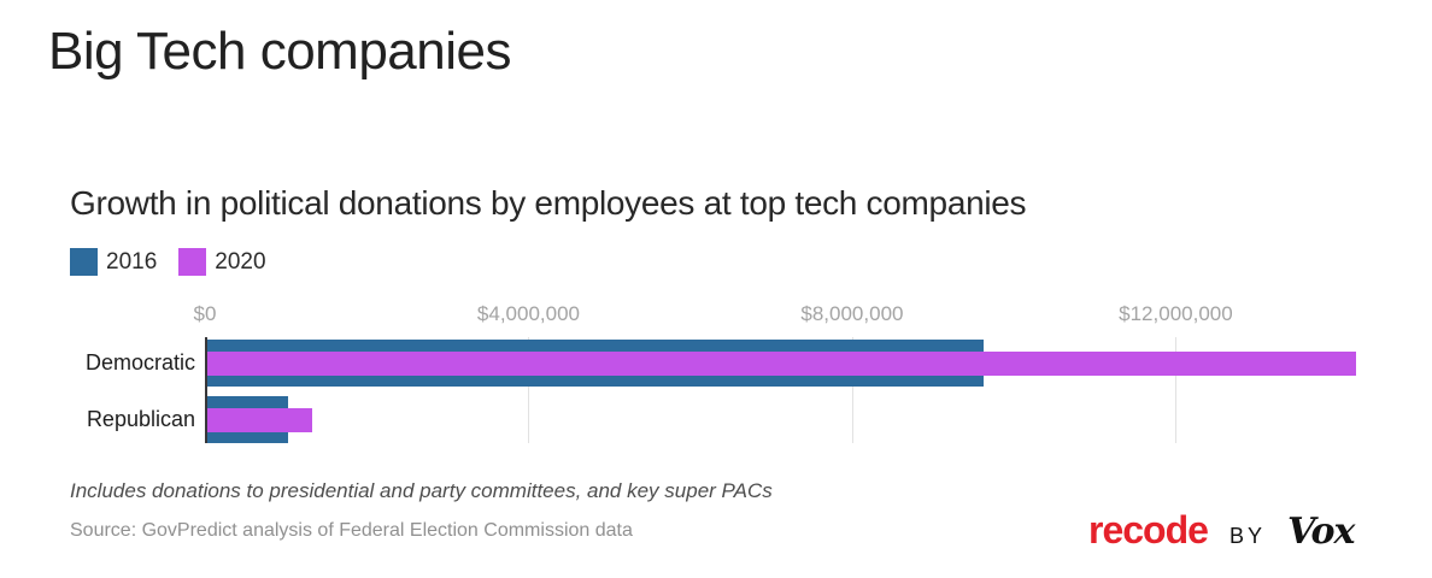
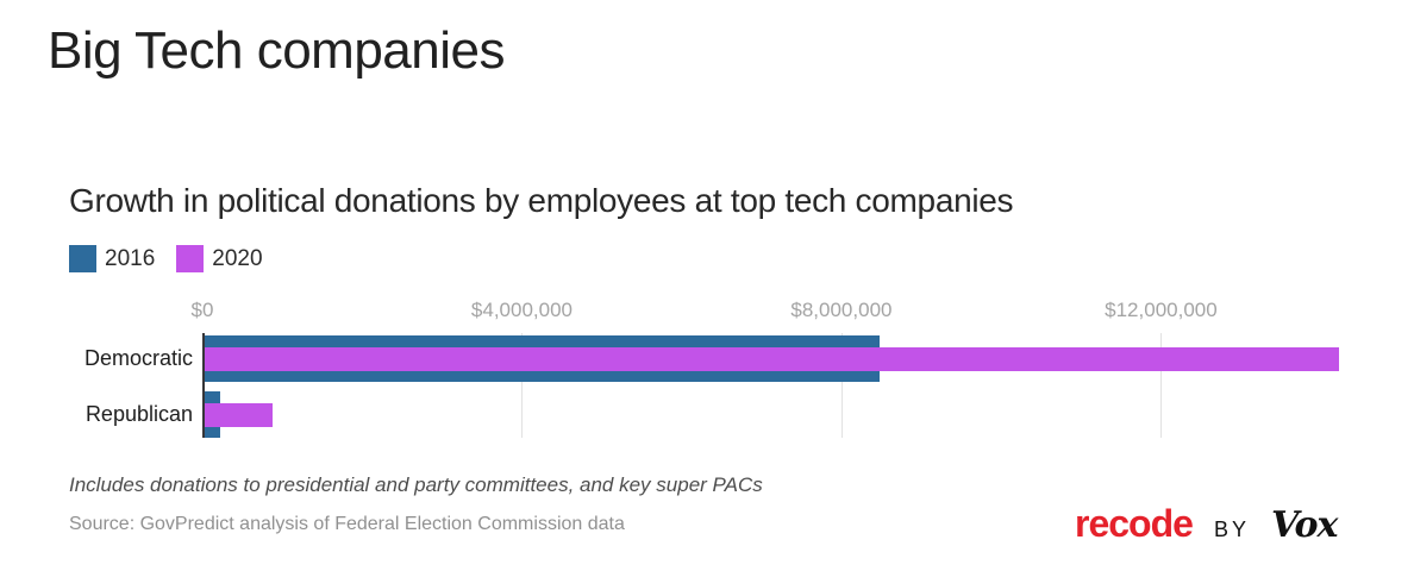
2016/Democratic: $9600000 -> $8400000
2016/Republican: $1000000 -> $200000
2020/Republican: $1300000 -> $800000
